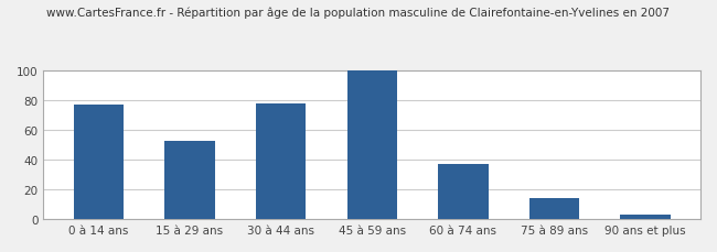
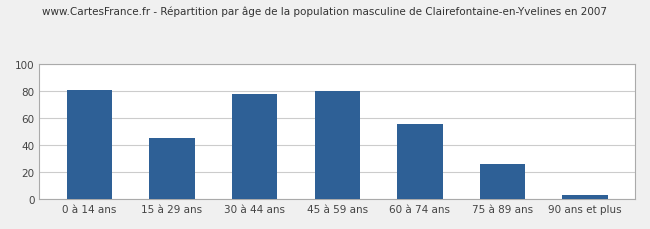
0 à 14 ans: 77 -> 81
15 à 29 ans: 53 -> 45
45 à 59 ans: 100 -> 80
60 à 74 ans: 37 -> 56
75 à 89 ans: 14 -> 26
